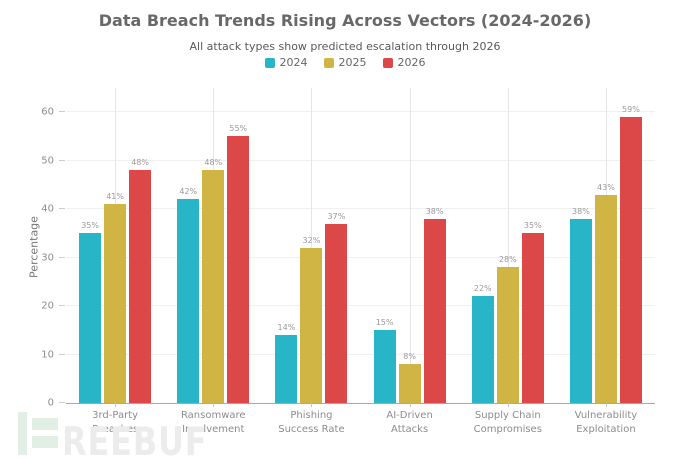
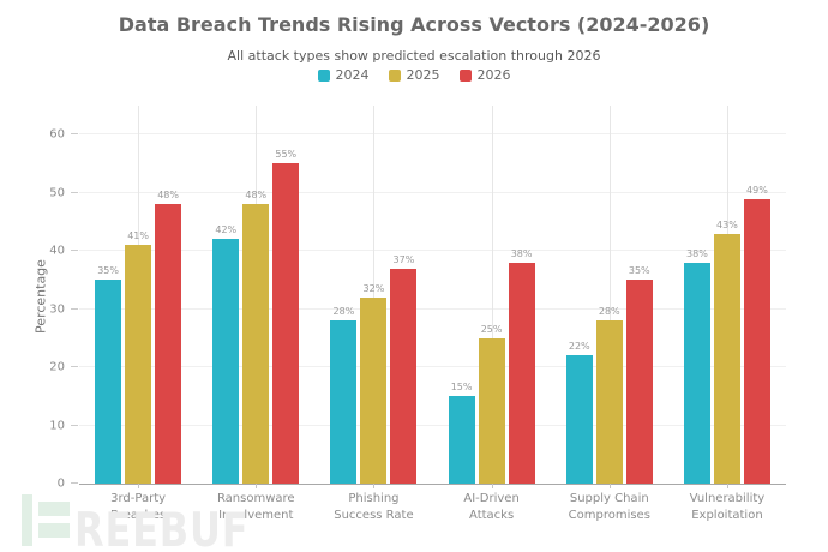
2024/Phishing Success Rate: 14% -> 28%
2025/AI-Driven Attacks: 8% -> 25%
2026/Vulnerability Exploitation: 59% -> 49%
